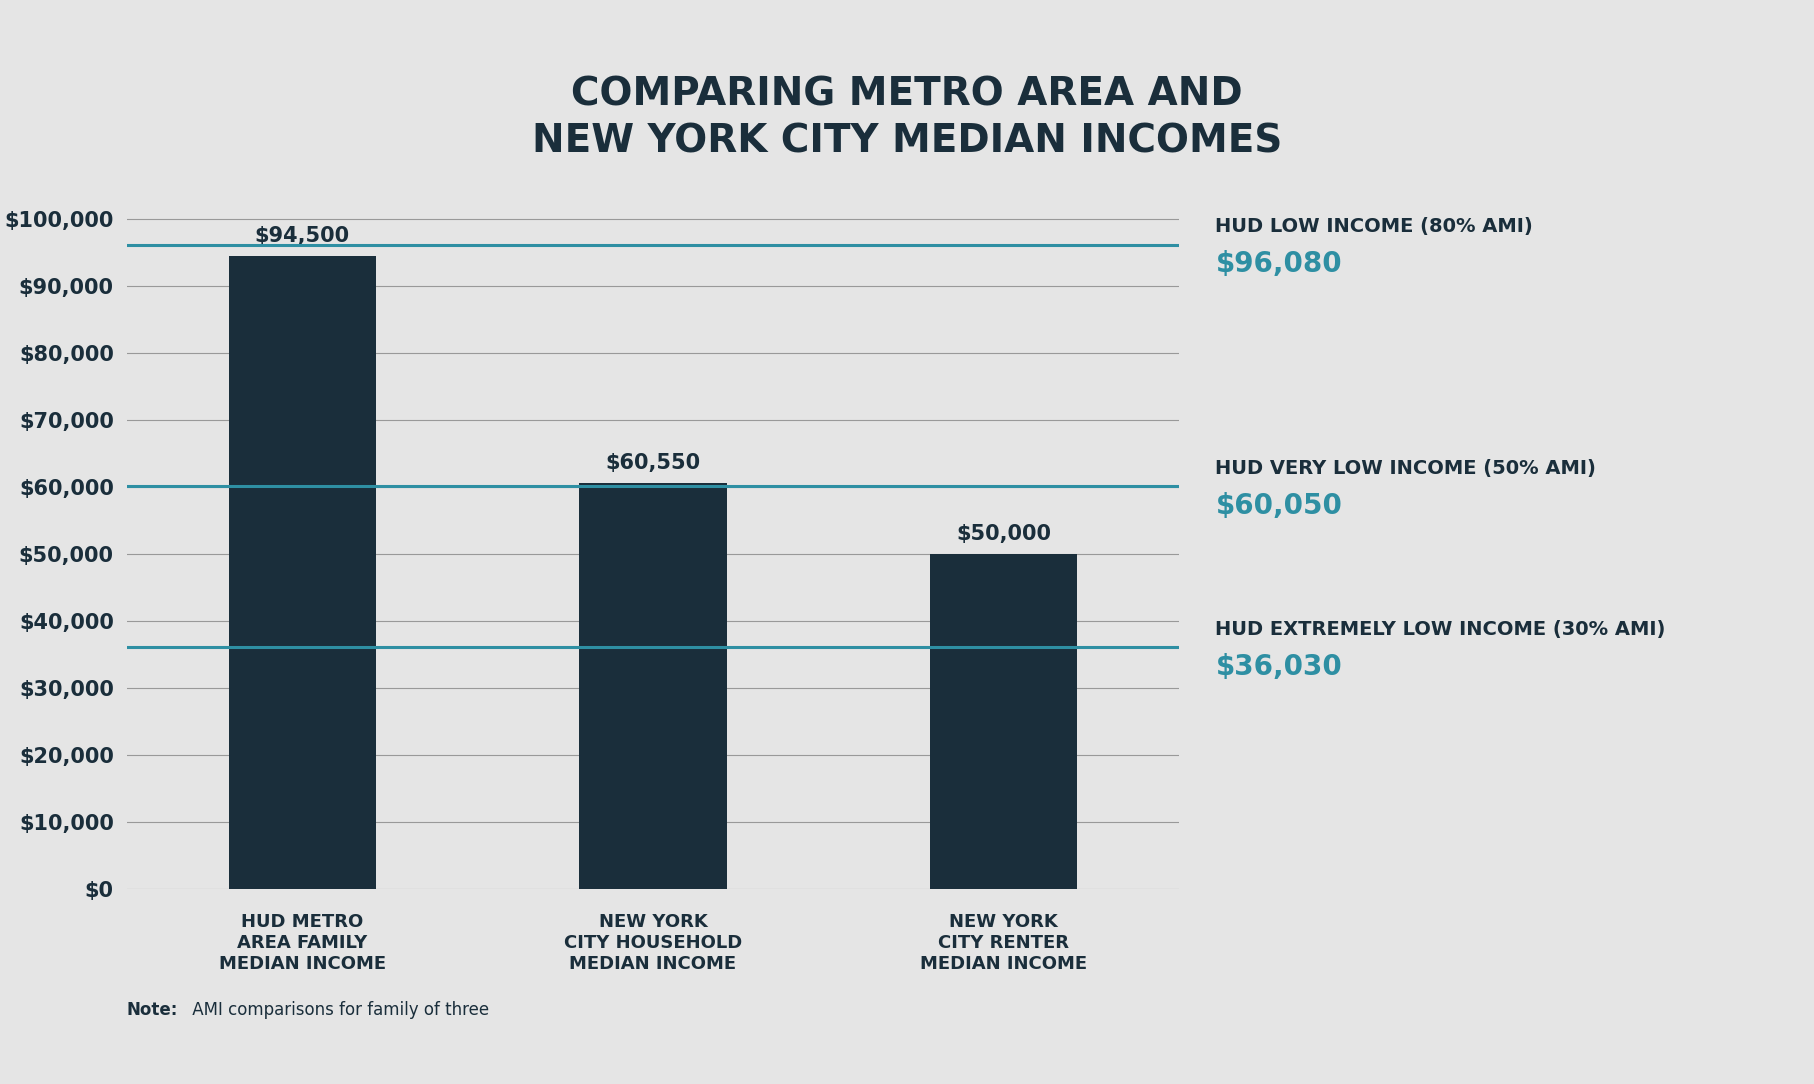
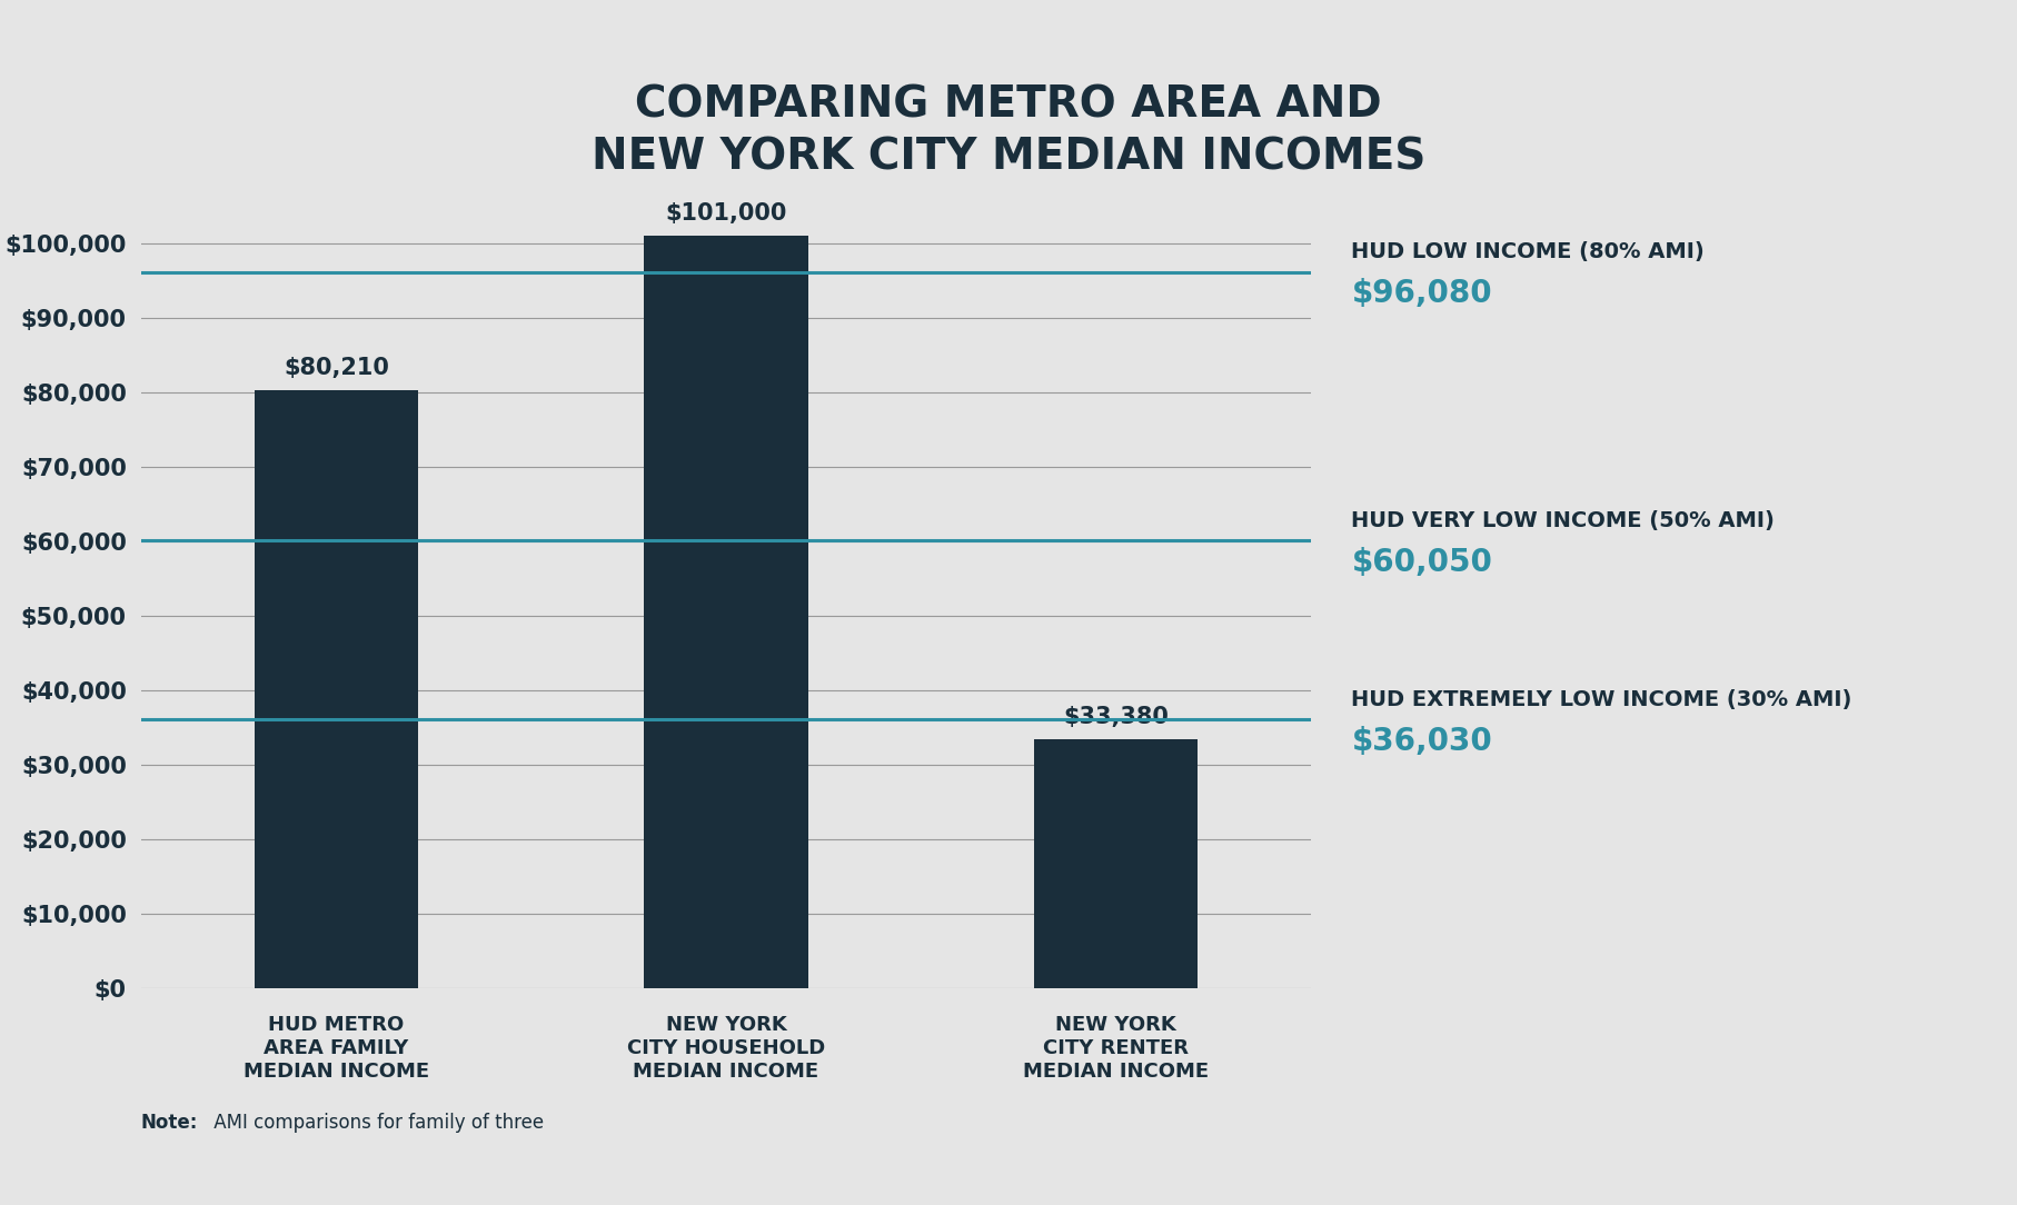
HUD METRO AREA FAMILY MEDIAN INCOME: $94,500 -> $80,210
NEW YORK CITY HOUSEHOLD MEDIAN INCOME: $60,550 -> $101,000
NEW YORK CITY RENTER MEDIAN INCOME: $50,000 -> $33,380
